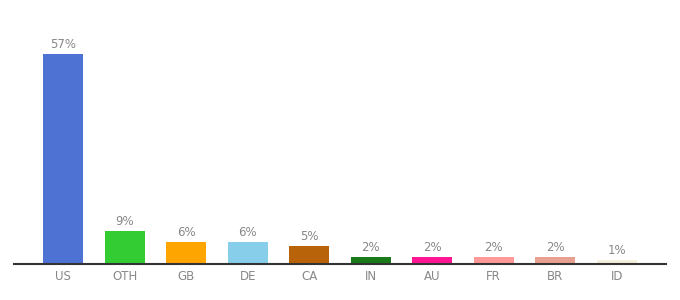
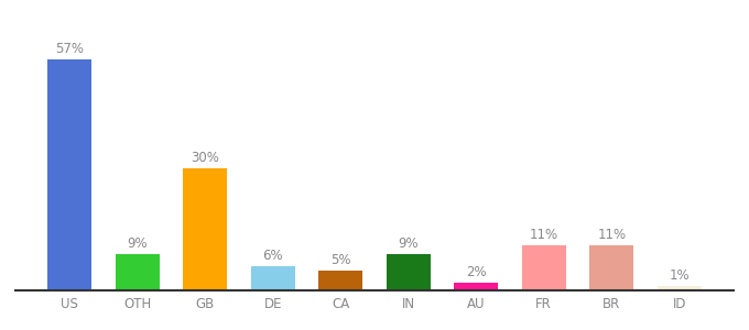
GB: 6% -> 30%
IN: 2% -> 9%
FR: 2% -> 11%
BR: 2% -> 11%
